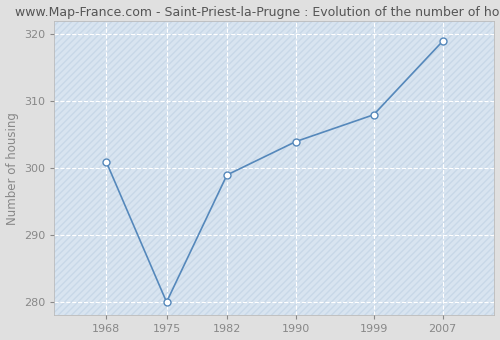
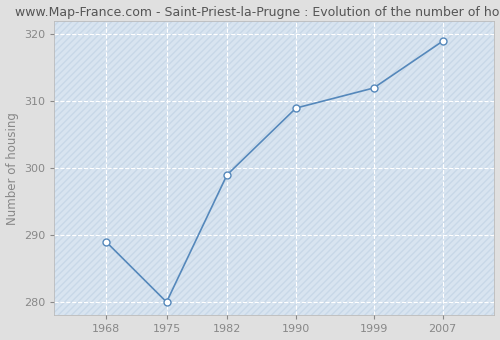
1968: 301 -> 289
1990: 304 -> 309
1999: 308 -> 312
